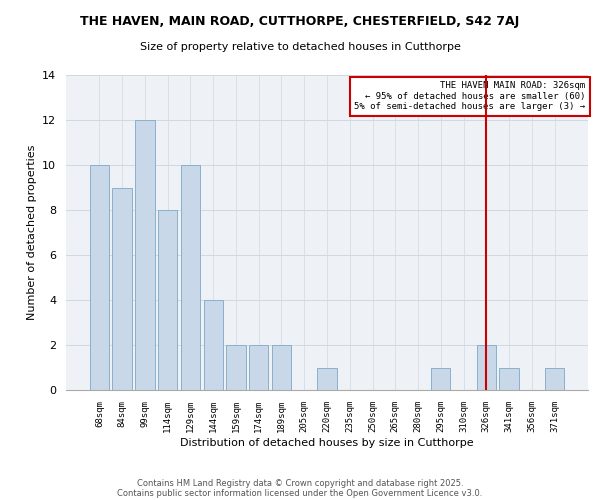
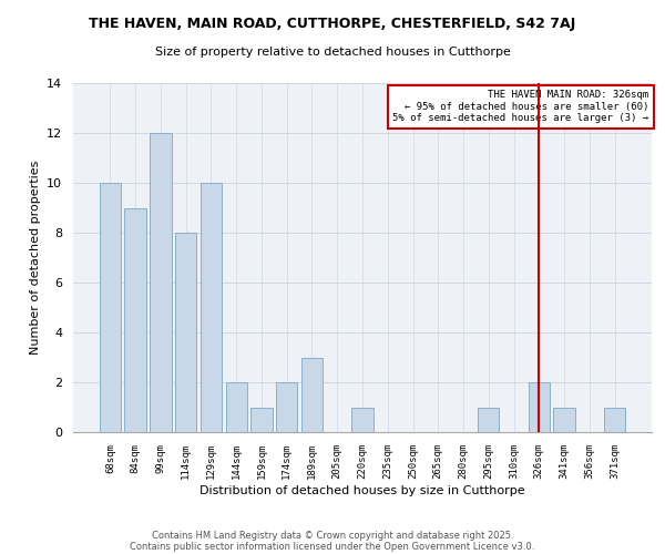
144sqm: 4 -> 2
159sqm: 2 -> 1
189sqm: 2 -> 3
